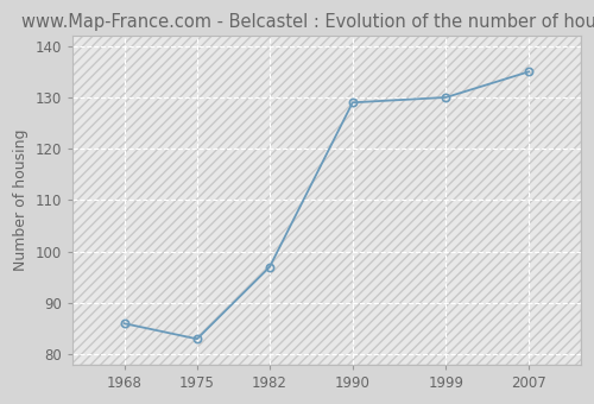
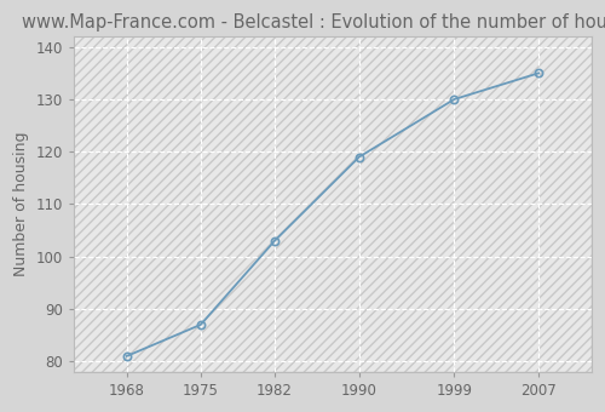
1968: 86 -> 81
1975: 83 -> 87
1982: 97 -> 103
1990: 129 -> 119
